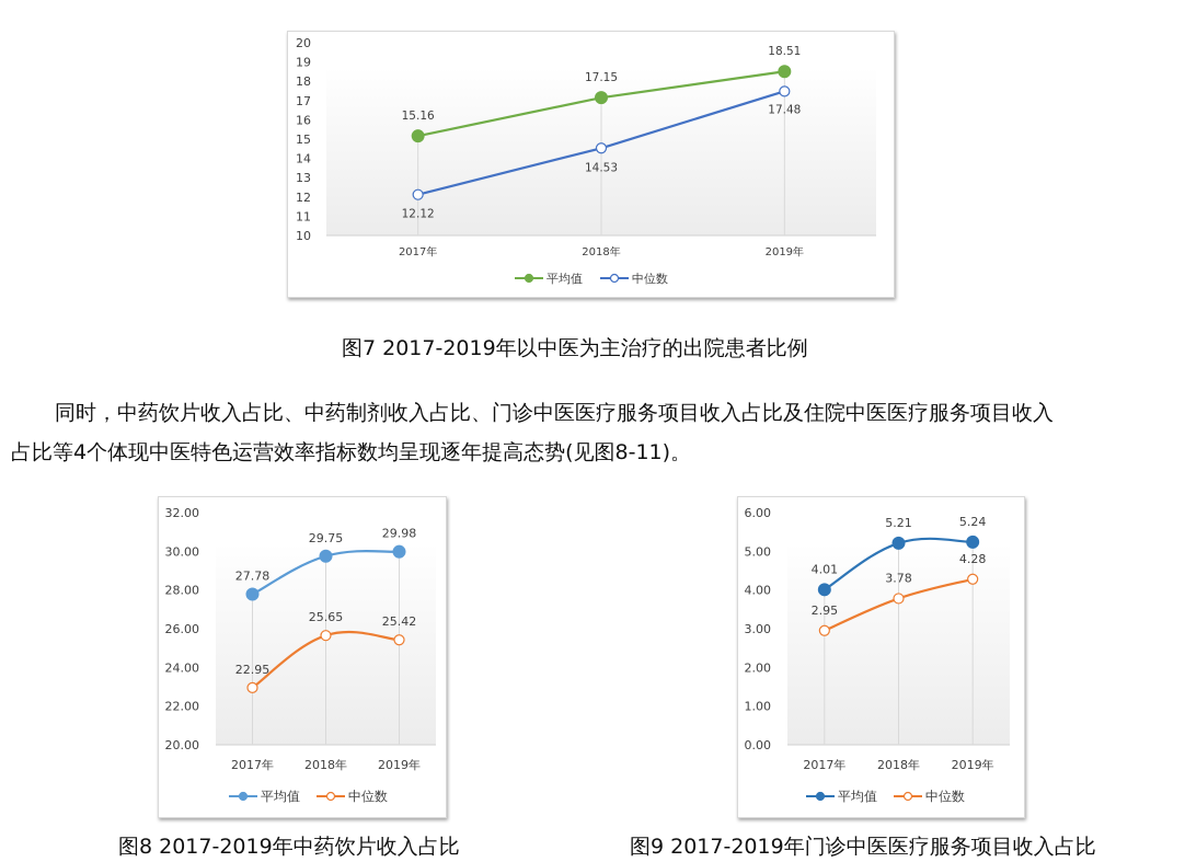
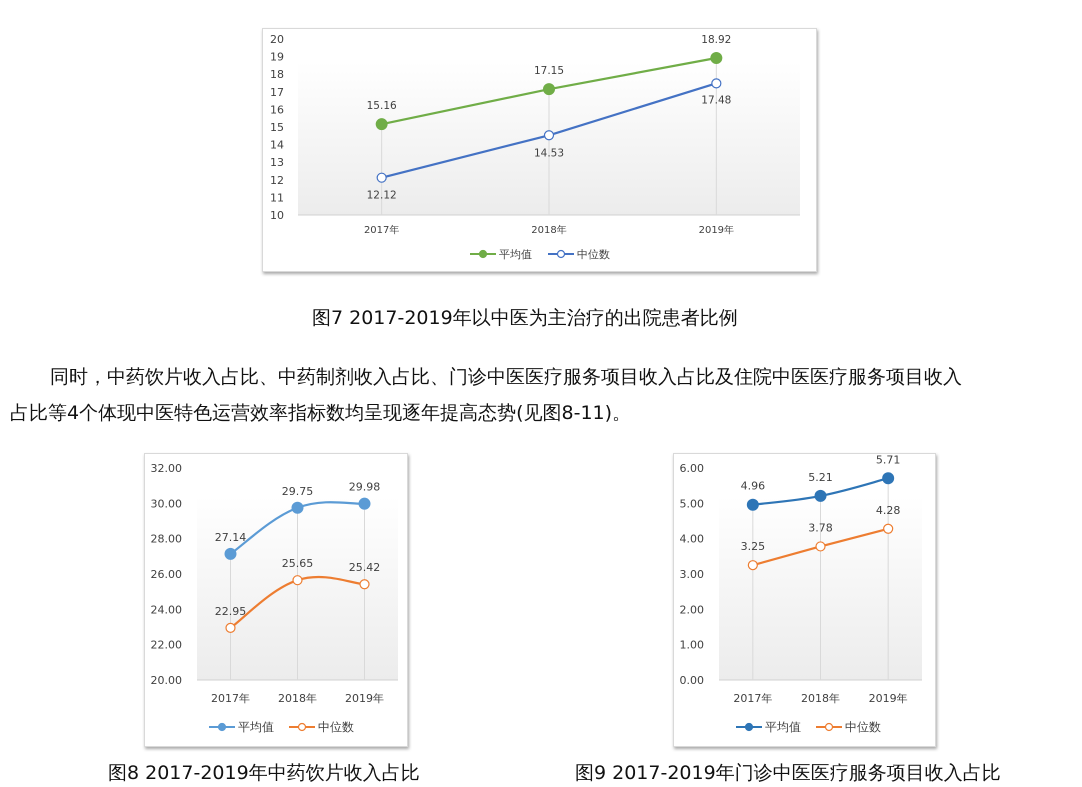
图7 2017-2019年以中医为主治疗的出院患者比例/平均值/2019年: 18.51 -> 18.92
图8 2017-2019年中药饮片收入占比/平均值/2017年: 27.78 -> 27.14
图9 2017-2019年门诊中医医疗服务项目收入占比/平均值/2017年: 4.01 -> 4.96
图9 2017-2019年门诊中医医疗服务项目收入占比/中位数/2017年: 2.95 -> 3.25
图9 2017-2019年门诊中医医疗服务项目收入占比/平均值/2019年: 5.24 -> 5.71
